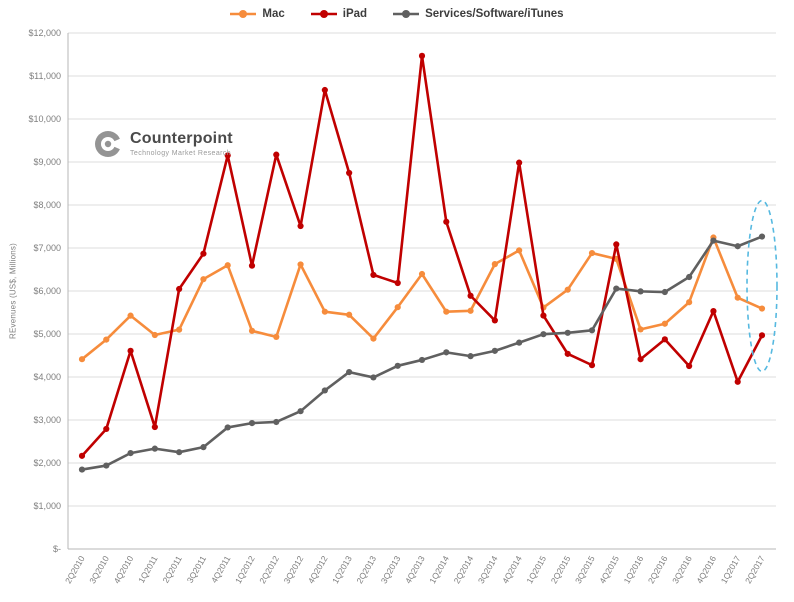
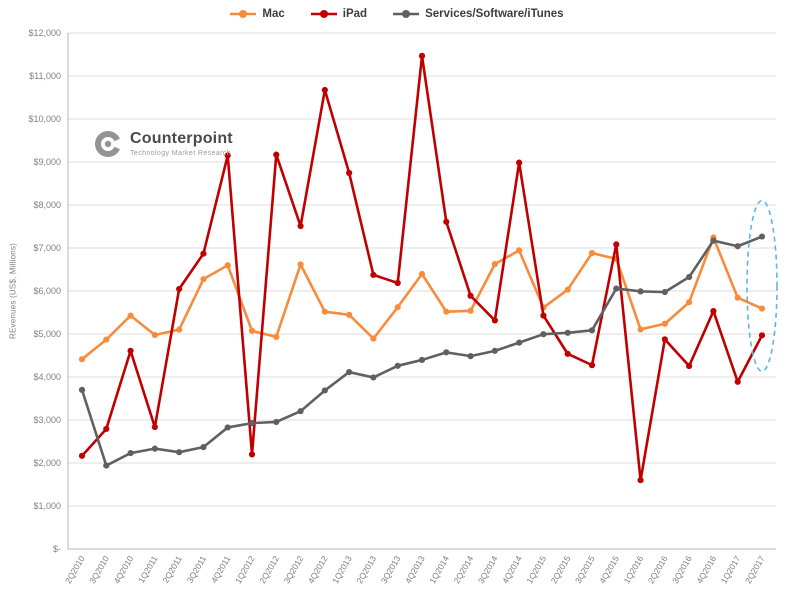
Services/Software/iTunes/2Q2010: $1800 -> $3700
iPad/1Q2012: $6600 -> $2200
iPad/1Q2016: $4400 -> $1600
